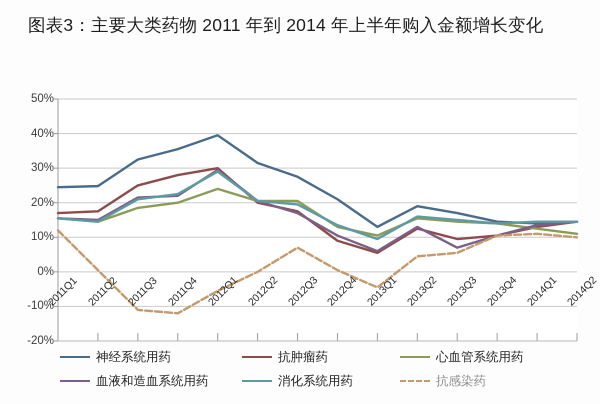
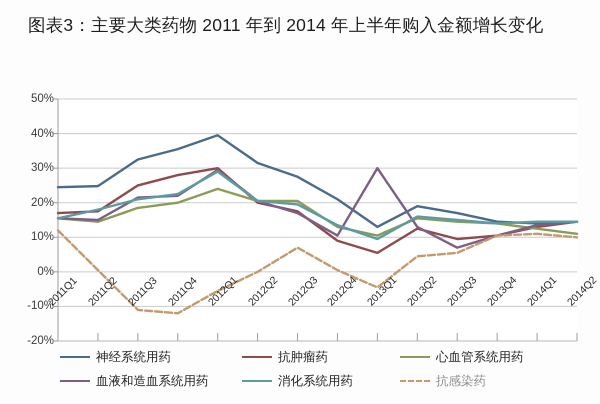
消化系统用药/2011Q2: 14% -> 18%
血液和造血系统用药/2013Q1: 6% -> 30%
